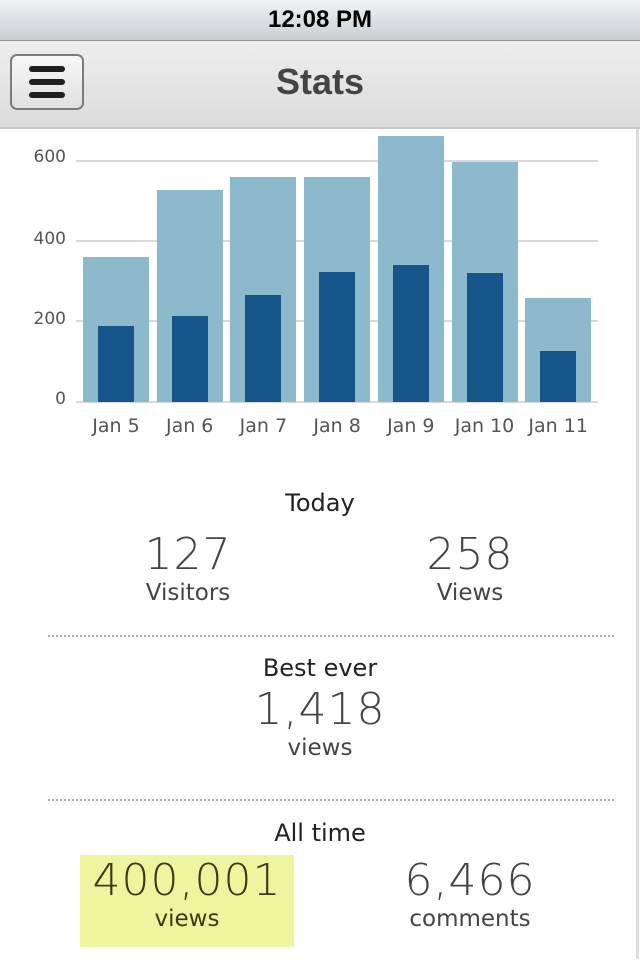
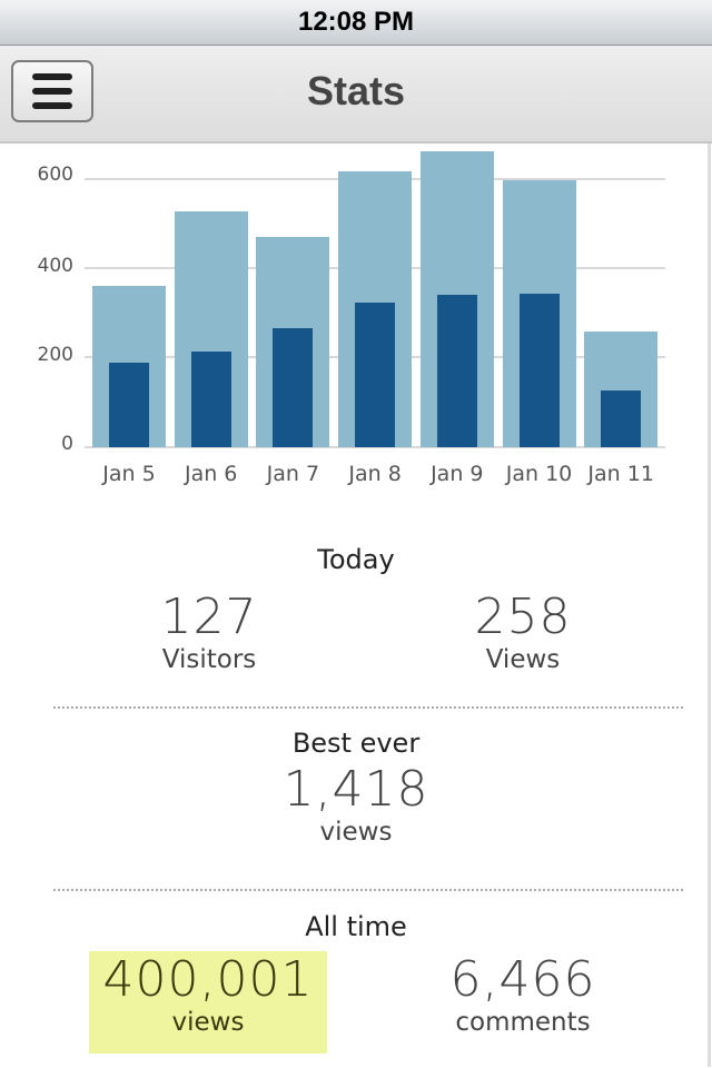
Views/Jan 7: 560 -> 470
Views/Jan 8: 560 -> 620
Visitors/Jan 10: 320 -> 340
